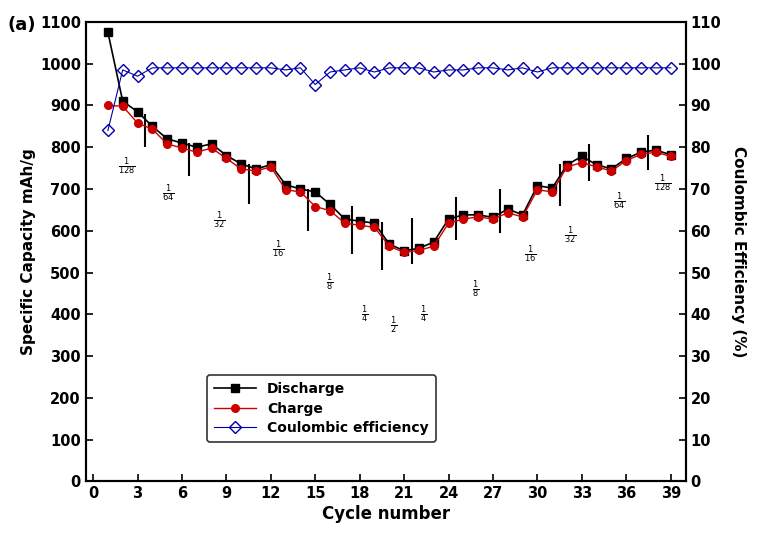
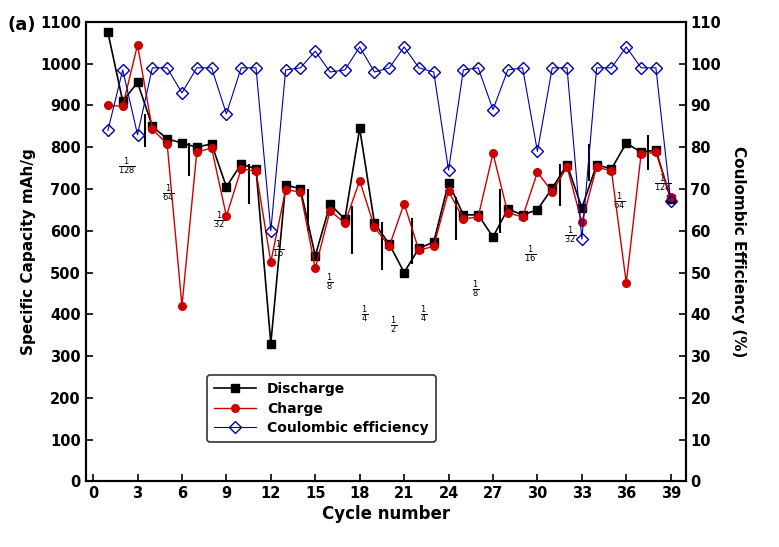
Discharge/3: 885 -> 955
Charge/3: 858 -> 1045
Coulombic efficiency/3: 97.0 -> 83.0
Charge/6: 798 -> 420
Coulombic efficiency/6: 99.0 -> 93.0
Discharge/9: 780 -> 705
Charge/9: 773 -> 635
Coulombic efficiency/9: 99.0 -> 88.0
Discharge/12: 758 -> 330
Charge/12: 753 -> 525
Coulombic efficiency/12: 99.0 -> 60.0
Discharge/15: 693 -> 540
Charge/15: 658 -> 510
Coulombic efficiency/15: 95.0 -> 103.0
Discharge/18: 623 -> 845
Charge/18: 613 -> 720
Coulombic efficiency/18: 99.0 -> 104.0
Discharge/21: 552 -> 500
Charge/21: 548 -> 665
Coulombic efficiency/21: 99.0 -> 104.0
Discharge/24: 628 -> 715
Charge/24: 618 -> 695
Coulombic efficiency/24: 98.5 -> 74.5
Discharge/27: 632 -> 585
Charge/27: 628 -> 785
Coulombic efficiency/27: 99.0 -> 89.0
Discharge/30: 708 -> 650
Charge/30: 698 -> 740
Coulombic efficiency/30: 98.0 -> 79.0
Discharge/33: 778 -> 655
Charge/33: 763 -> 620
Coulombic efficiency/33: 99.0 -> 58.0
Discharge/36: 773 -> 810
Charge/36: 768 -> 475
Coulombic efficiency/36: 99.0 -> 104.0
Discharge/39: 782 -> 675
Charge/39: 778 -> 680
Coulombic efficiency/39: 99.0 -> 67.0
